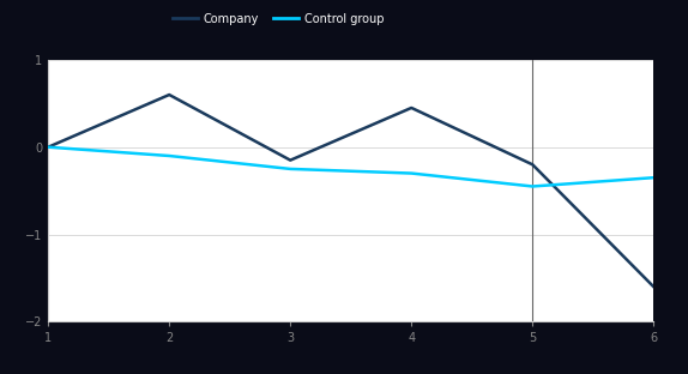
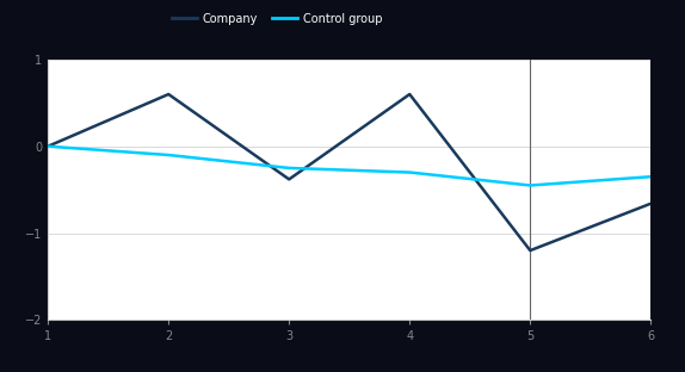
Company/3: -0.15 -> -0.38
Company/4: 0.45 -> 0.60
Company/5: -0.20 -> -1.20
Company/6: -1.60 -> -0.66
